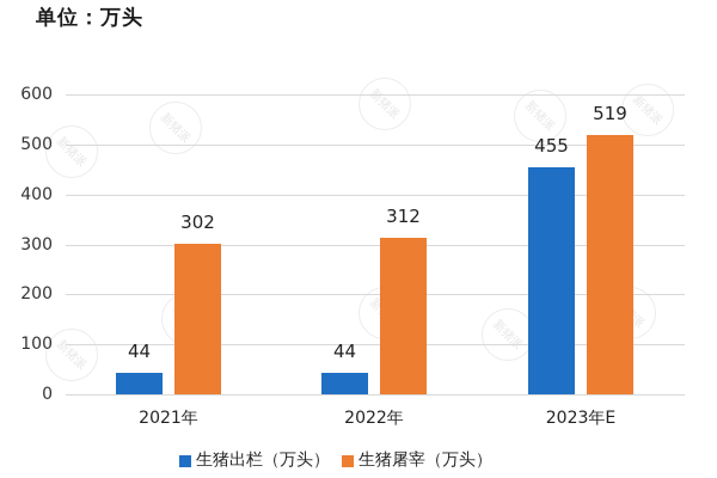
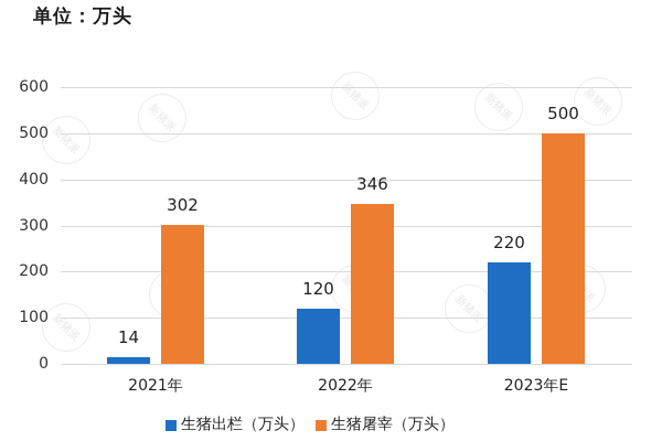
生猪出栏（万头）/2021年: 44 -> 14
生猪出栏（万头）/2022年: 44 -> 120
生猪屠宰（万头）/2022年: 312 -> 346
生猪出栏（万头）/2023年E: 455 -> 220
生猪屠宰（万头）/2023年E: 519 -> 500
